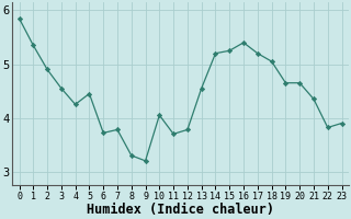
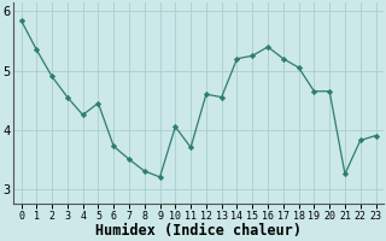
7: 3.78 -> 3.50
12: 3.78 -> 4.60
21: 4.35 -> 3.25
